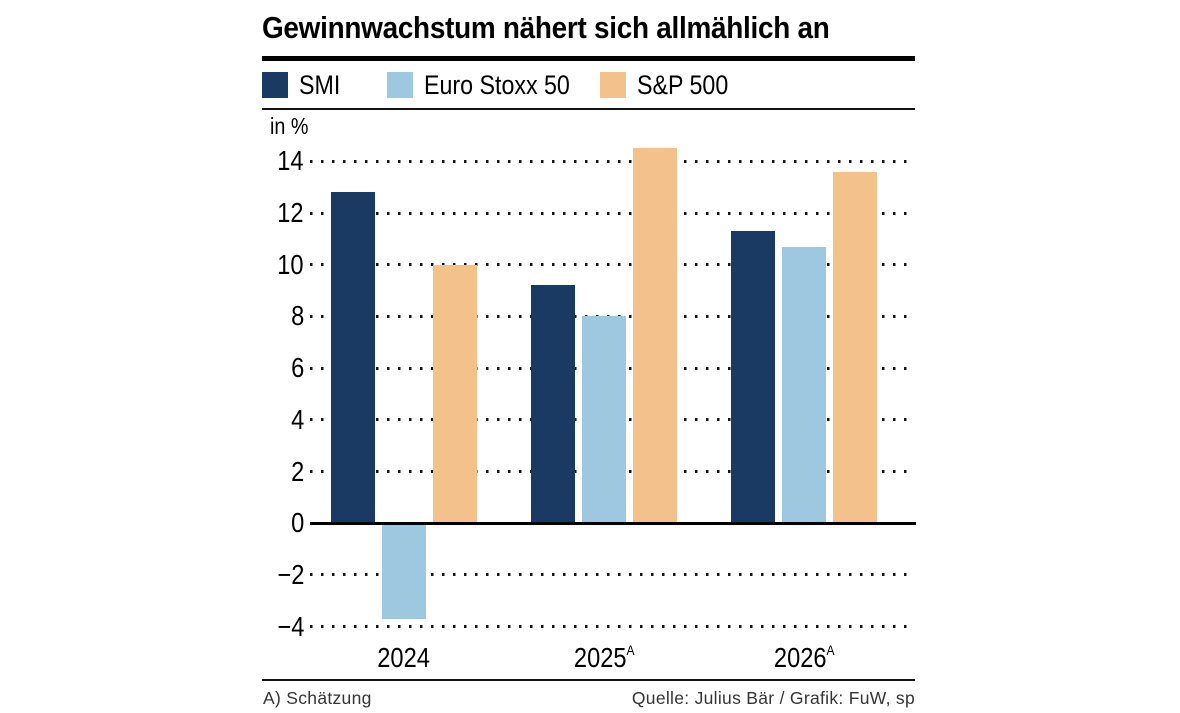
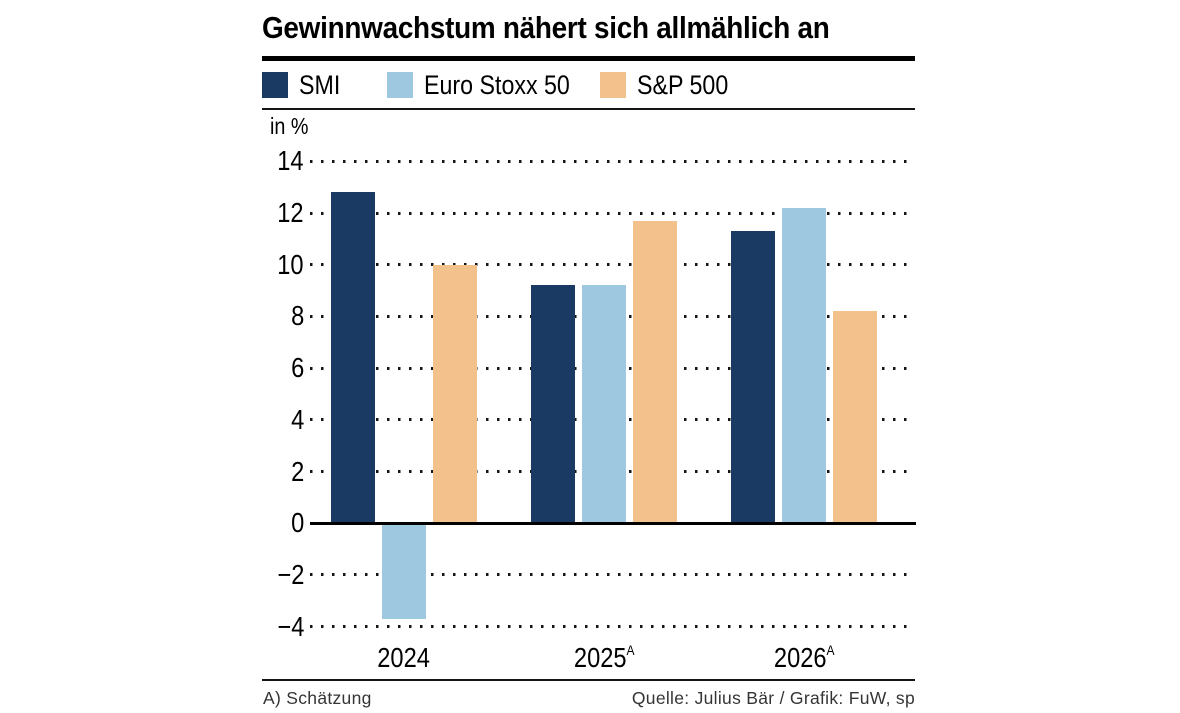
Euro Stoxx 50/2025: 8.0 -> 9.2
S&P 500/2025: 14.5 -> 11.7
Euro Stoxx 50/2026: 10.7 -> 12.2
S&P 500/2026: 13.6 -> 8.2
